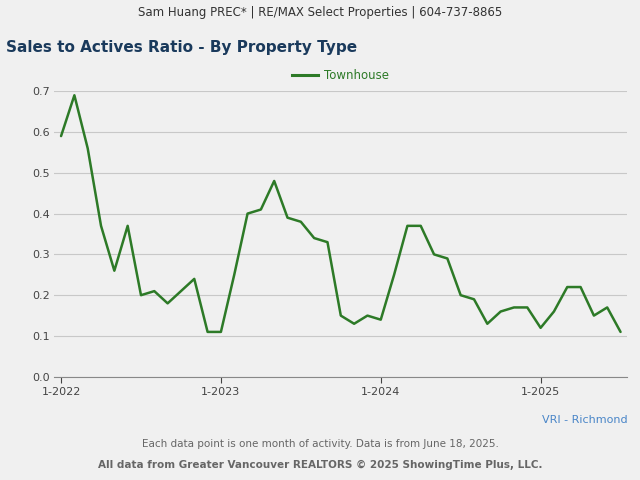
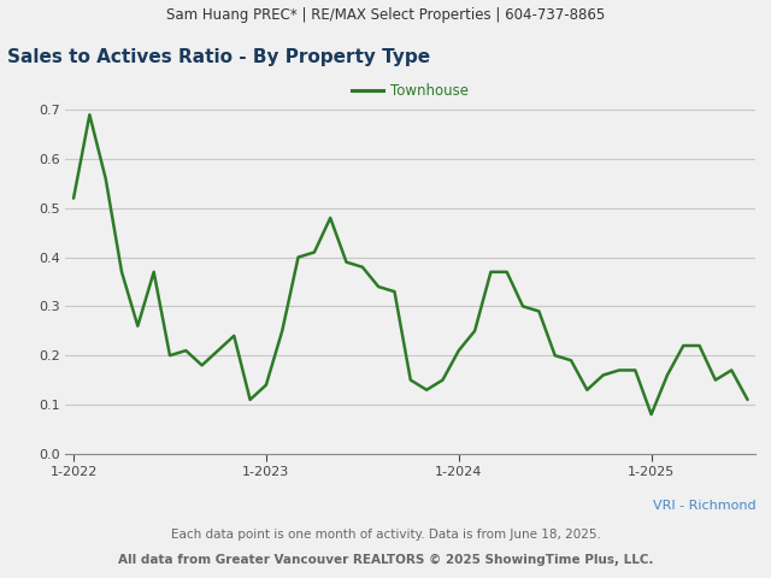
1-2022: 0.59 -> 0.52
1-2023: 0.11 -> 0.14
1-2024: 0.14 -> 0.21
1-2025: 0.12 -> 0.08
